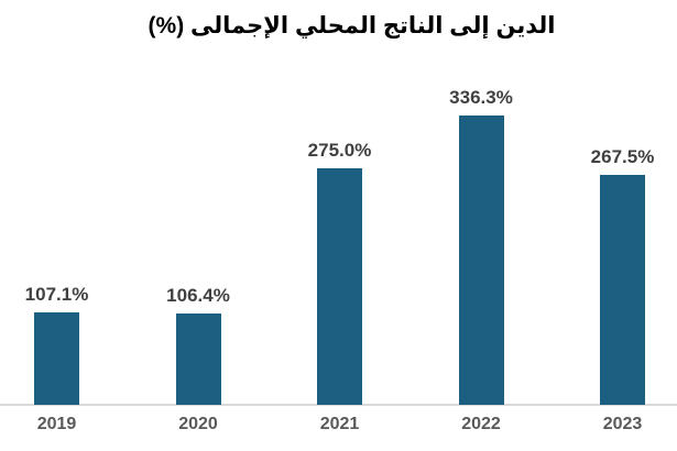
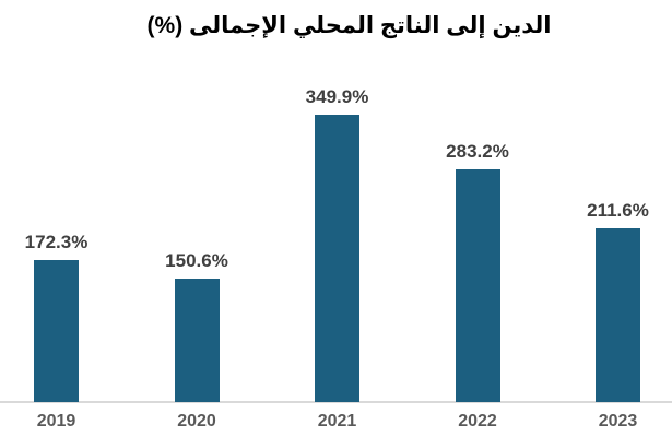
2019: 107.1% -> 172.3%
2020: 106.4% -> 150.6%
2021: 275.0% -> 349.9%
2022: 336.3% -> 283.2%
2023: 267.5% -> 211.6%
